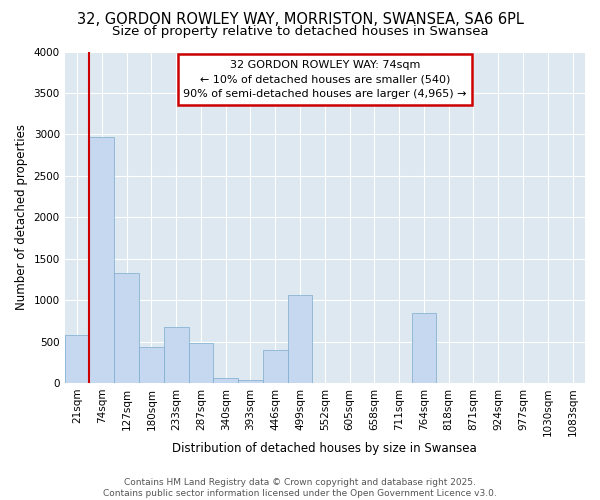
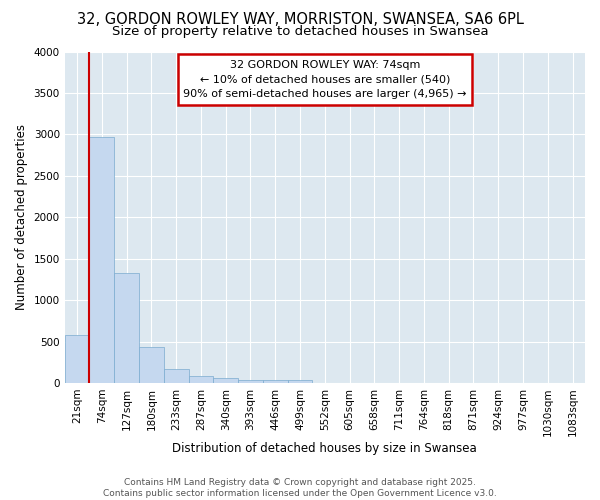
233sqm: 680 -> 170
287sqm: 480 -> 80
446sqm: 400 -> 40
499sqm: 1060 -> 40
764sqm: 840 -> 0
